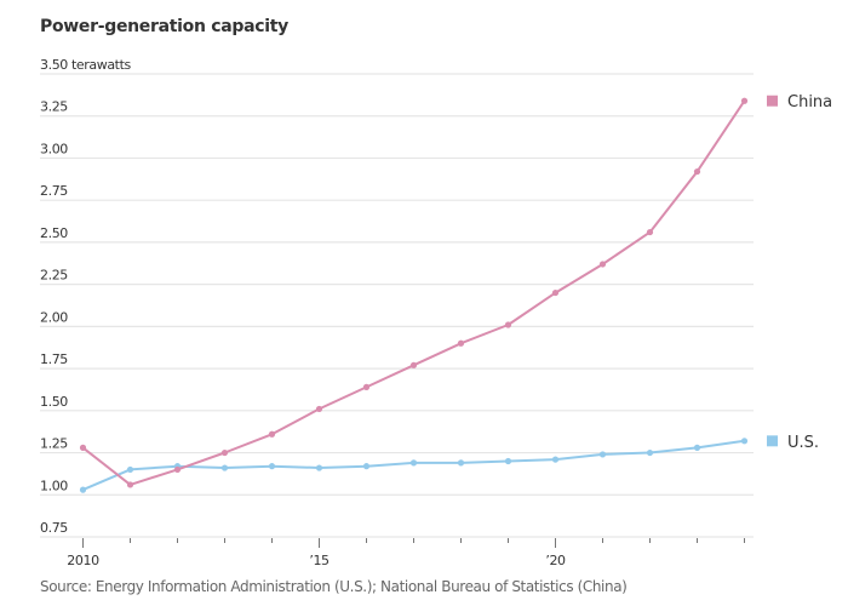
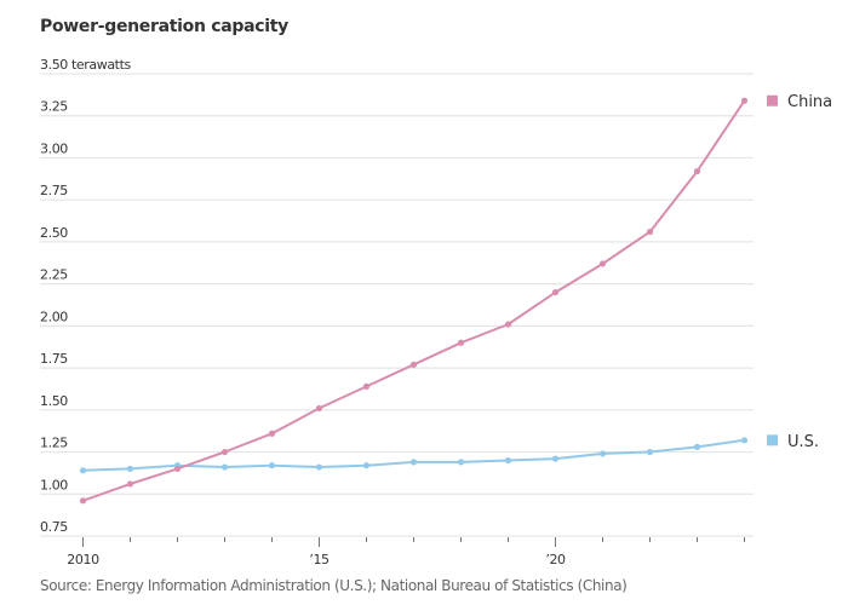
China/2010: 1.28 -> 0.96
U.S./2010: 1.03 -> 1.14
